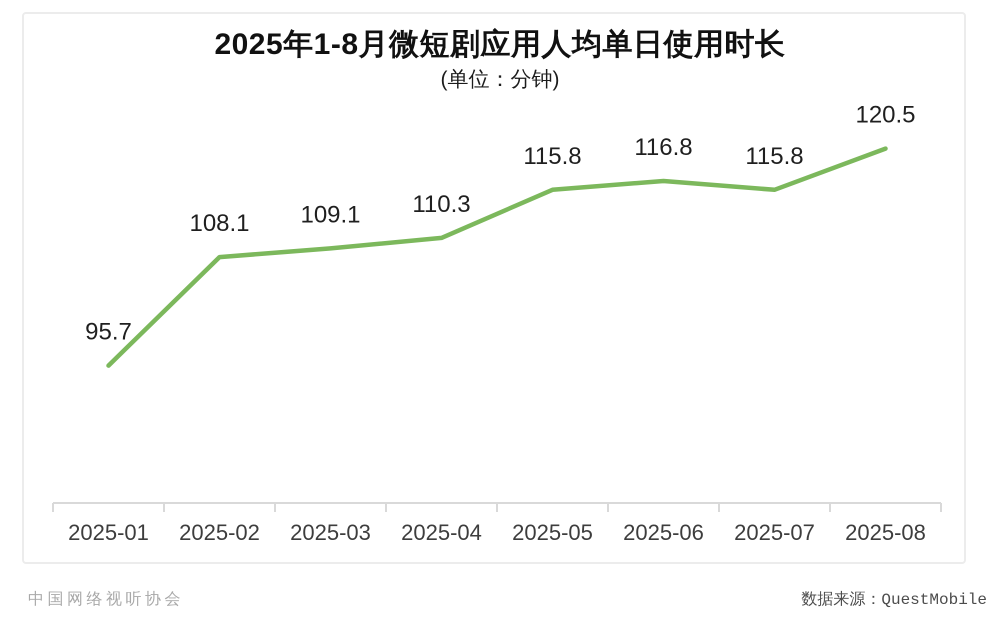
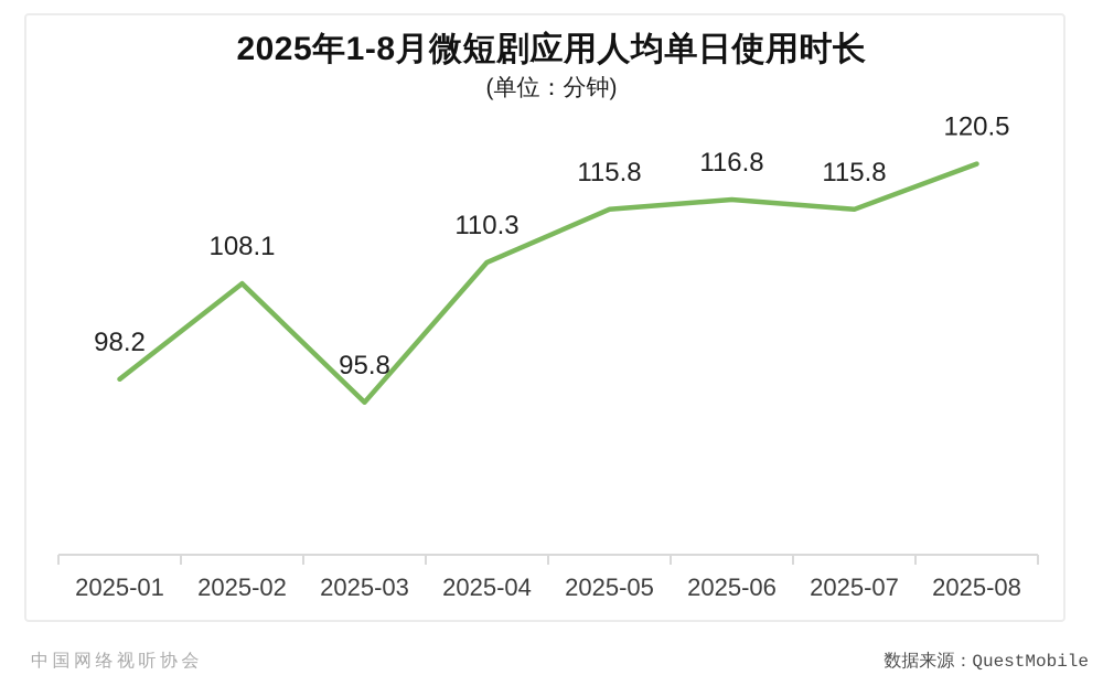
2025-01: 95.7 -> 98.2
2025-03: 109.1 -> 95.8
